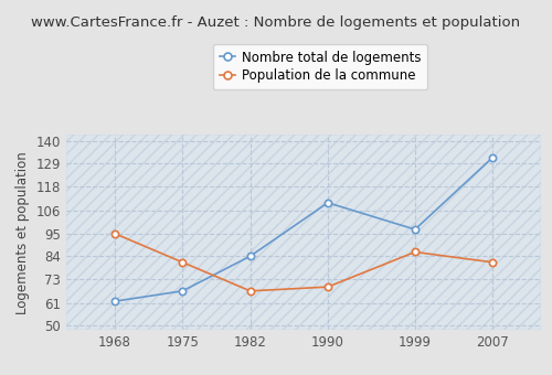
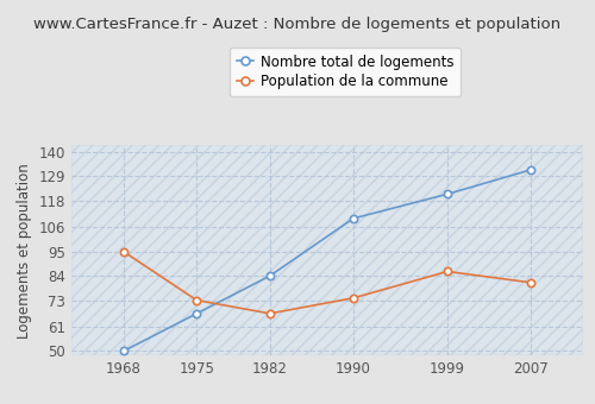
Nombre total de logements/1968: 62 -> 50
Population de la commune/1975: 81 -> 73
Population de la commune/1990: 69 -> 74
Nombre total de logements/1999: 97 -> 121
